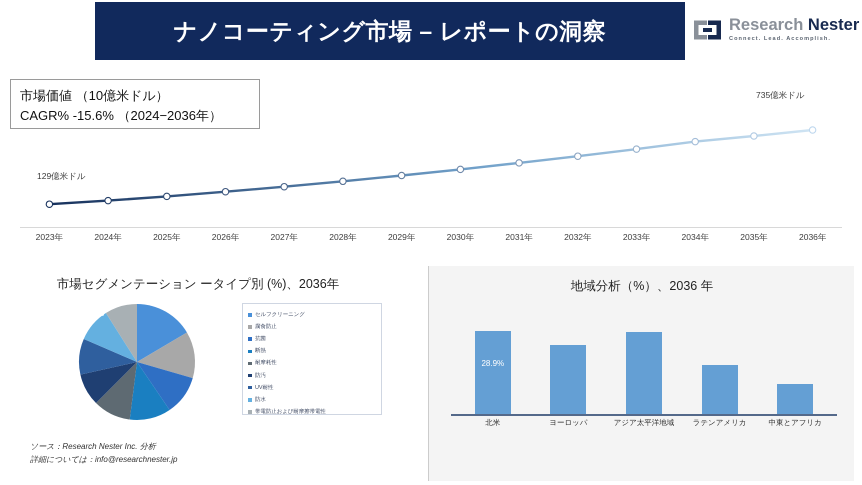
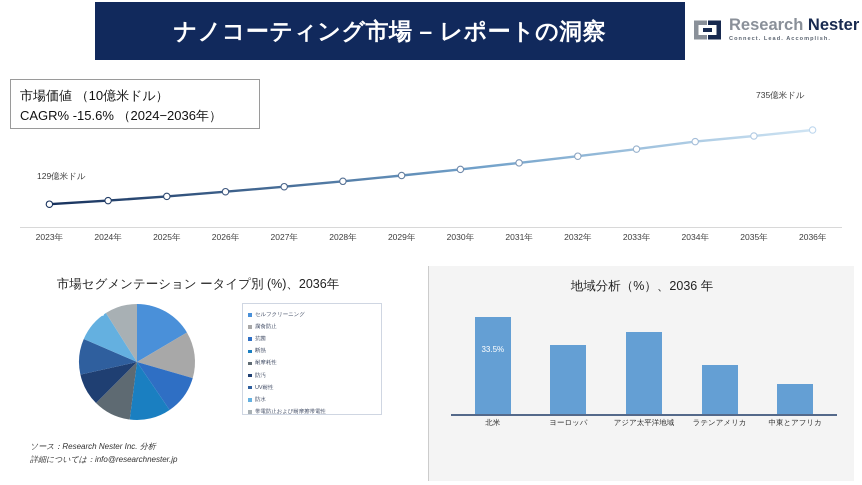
地域分析（%）、2036 年/北米: 28.9% -> 33.5%
